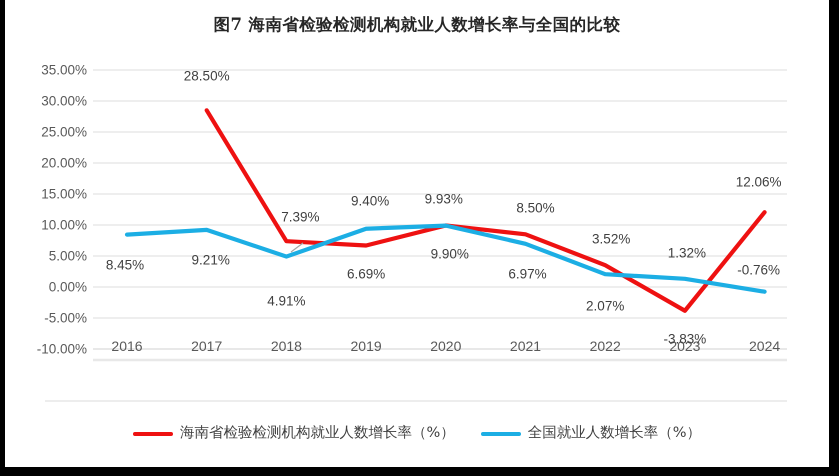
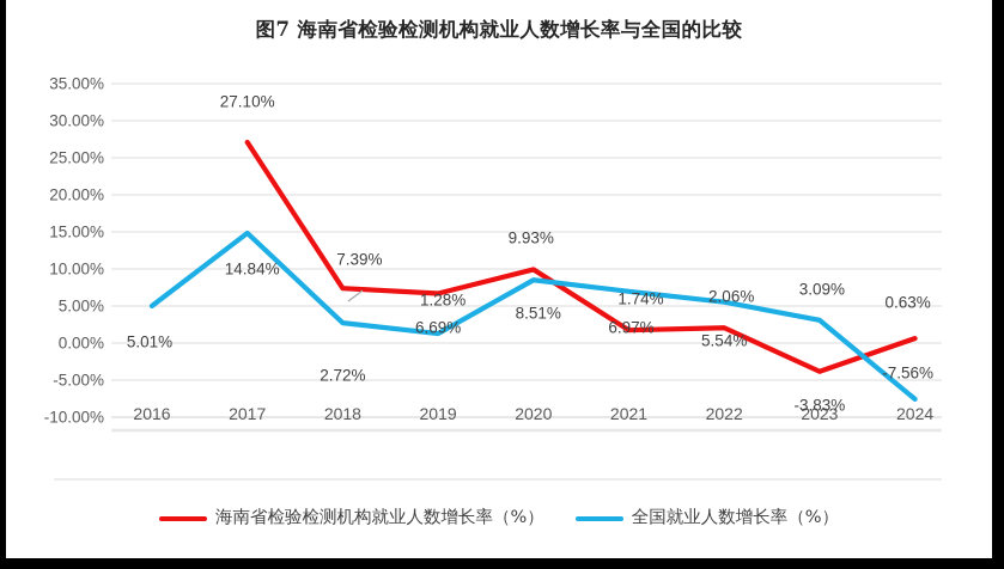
全国就业人数增长率（%）/2016: 8.45% -> 5.01%
海南省检验检测机构就业人数增长率（%）/2017: 28.50% -> 27.10%
全国就业人数增长率（%）/2017: 9.21% -> 14.84%
全国就业人数增长率（%）/2018: 4.91% -> 2.72%
全国就业人数增长率（%）/2019: 9.40% -> 1.28%
全国就业人数增长率（%）/2020: 9.90% -> 8.51%
海南省检验检测机构就业人数增长率（%）/2021: 8.50% -> 1.74%
海南省检验检测机构就业人数增长率（%）/2022: 3.52% -> 2.06%
全国就业人数增长率（%）/2022: 2.07% -> 5.54%
全国就业人数增长率（%）/2023: 1.32% -> 3.09%
海南省检验检测机构就业人数增长率（%）/2024: 12.06% -> 0.63%
全国就业人数增长率（%）/2024: -0.76% -> -7.56%
